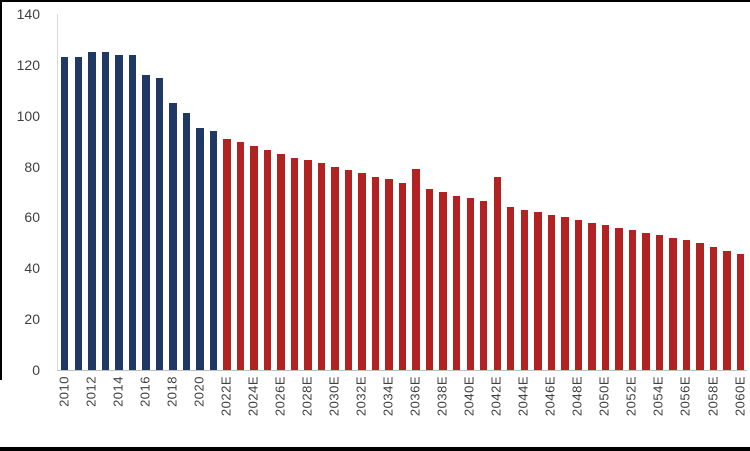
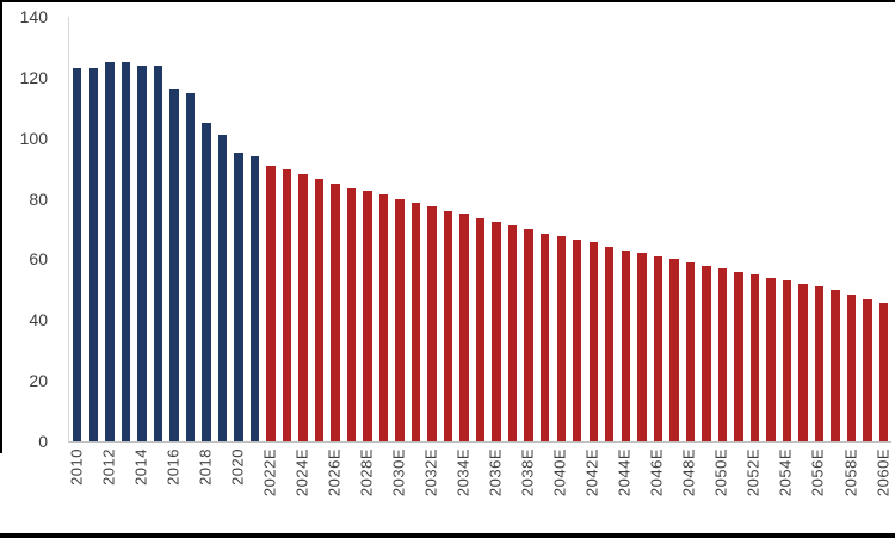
2036E: 79 -> 72
2042E: 76 -> 66
